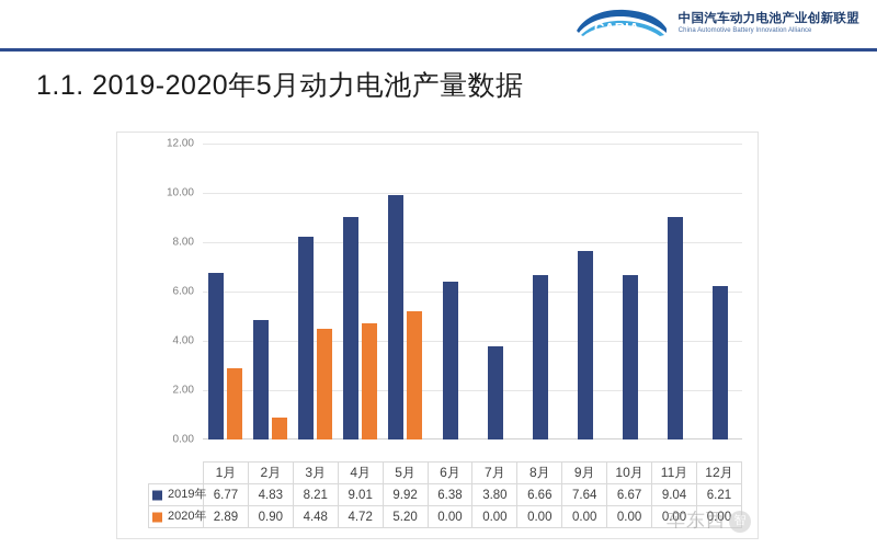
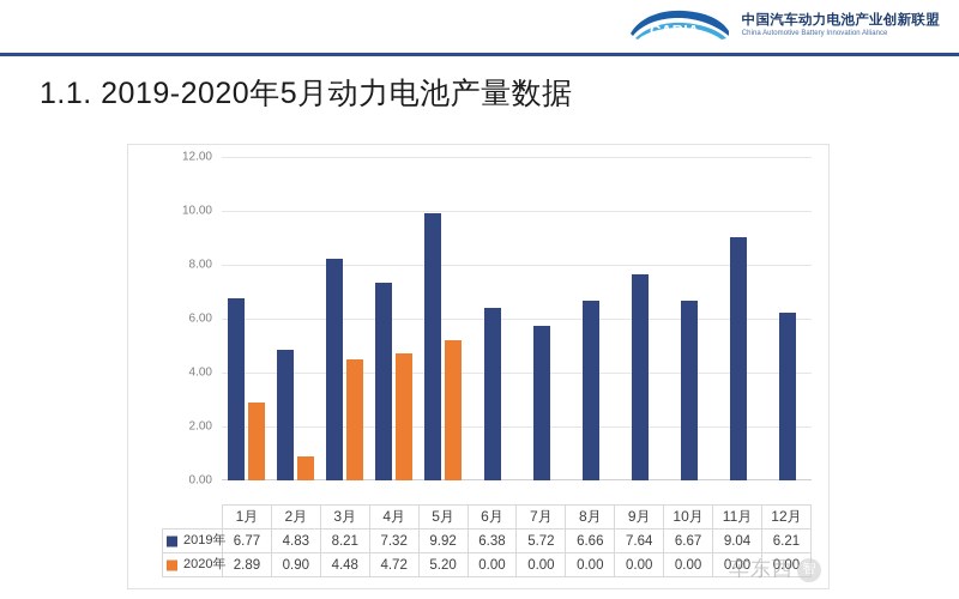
2019年/4月: 9.01 -> 7.32
2019年/7月: 3.80 -> 5.72
